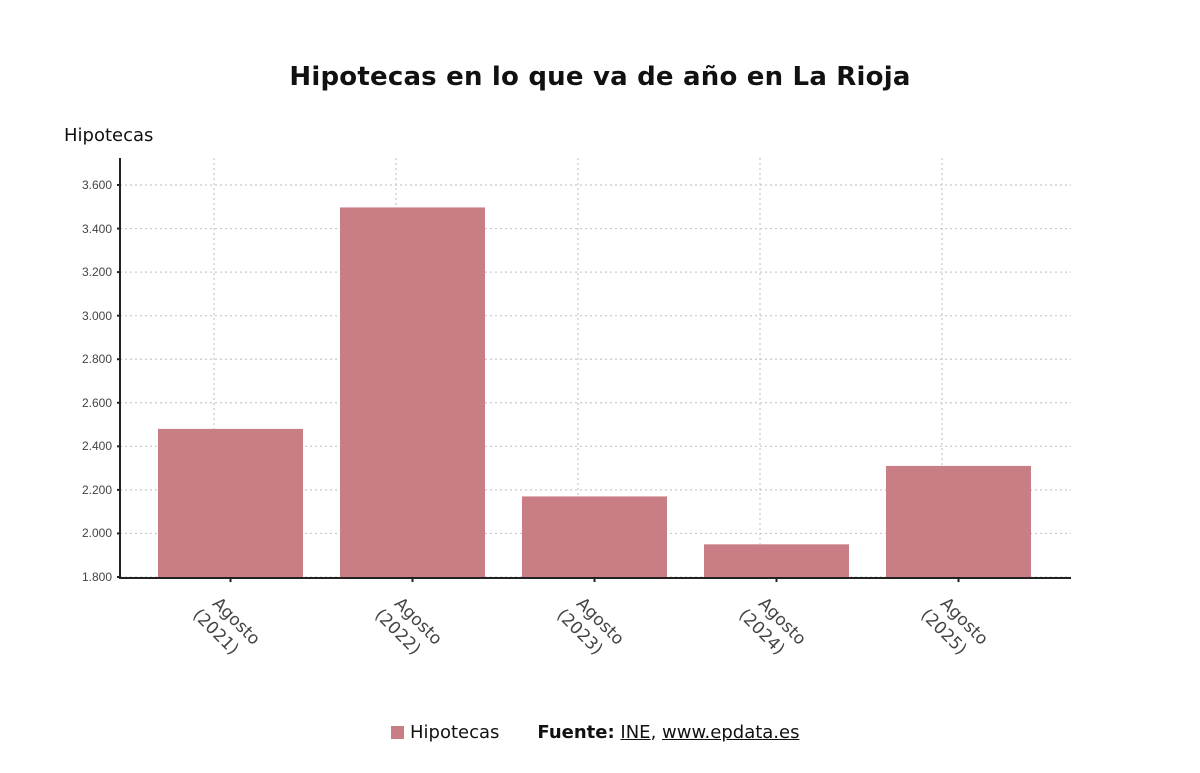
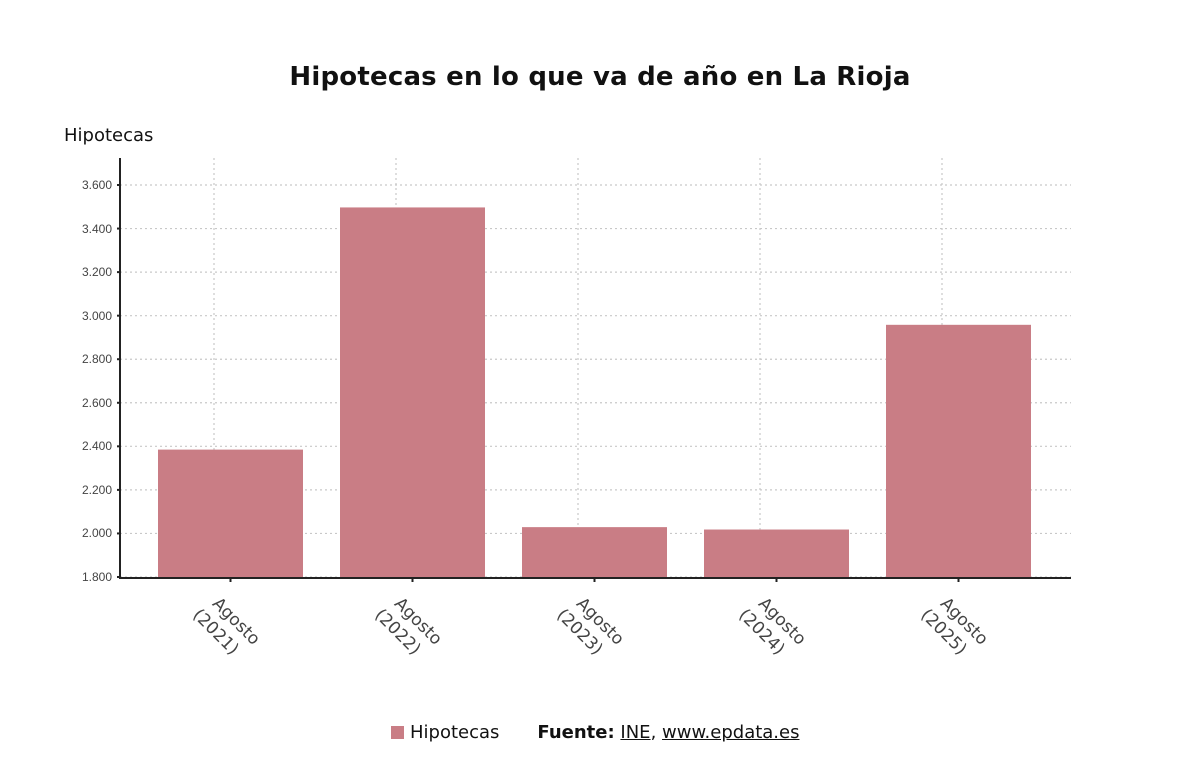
Agosto (2021): 2480 -> 2380
Agosto (2023): 2170 -> 2030
Agosto (2024): 1950 -> 2020
Agosto (2025): 2310 -> 2960
